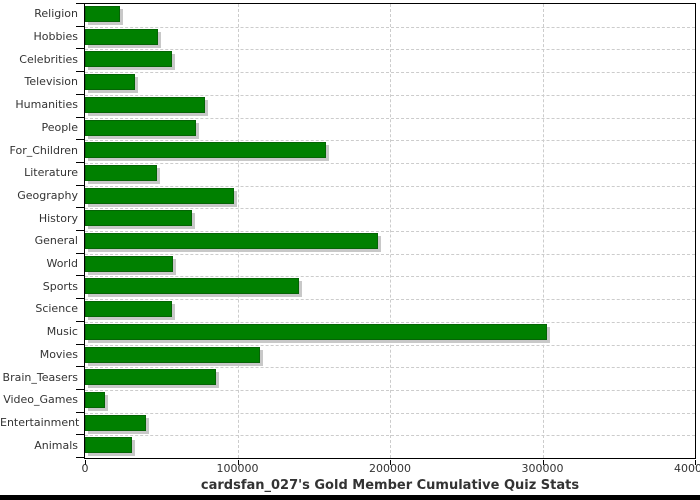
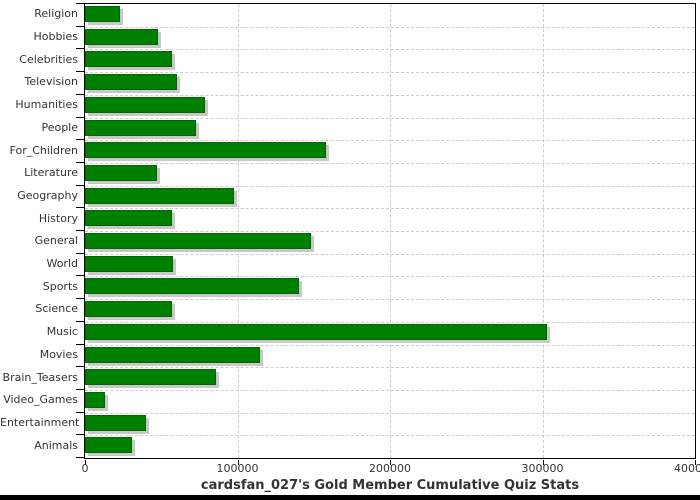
Television: 33000 -> 60000
History: 70000 -> 57000
General: 192000 -> 148000
